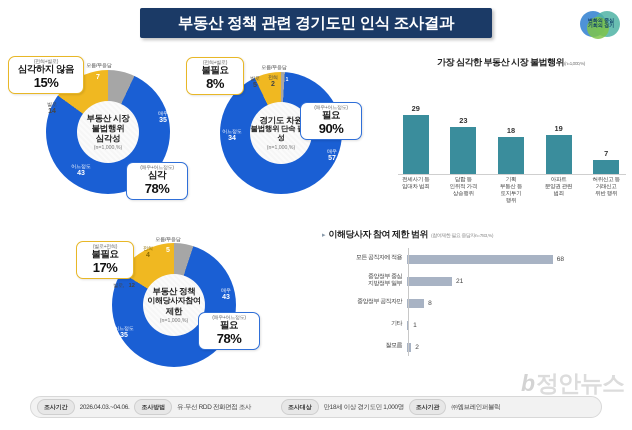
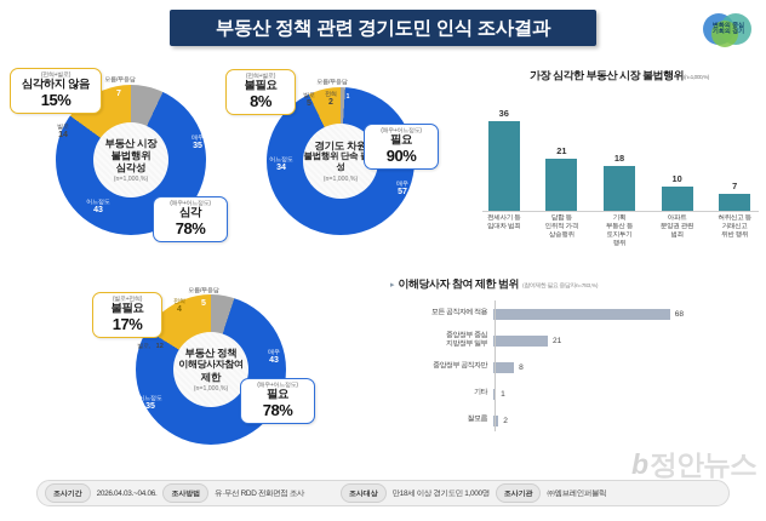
가장 심각한 부동산 시장 불법행위/전세사기 등 임대차 범죄: 29 -> 36
가장 심각한 부동산 시장 불법행위/담합 등 인위적 가격 상승행위: 23 -> 21
가장 심각한 부동산 시장 불법행위/아파트 분양권 관련 범죄: 19 -> 10
